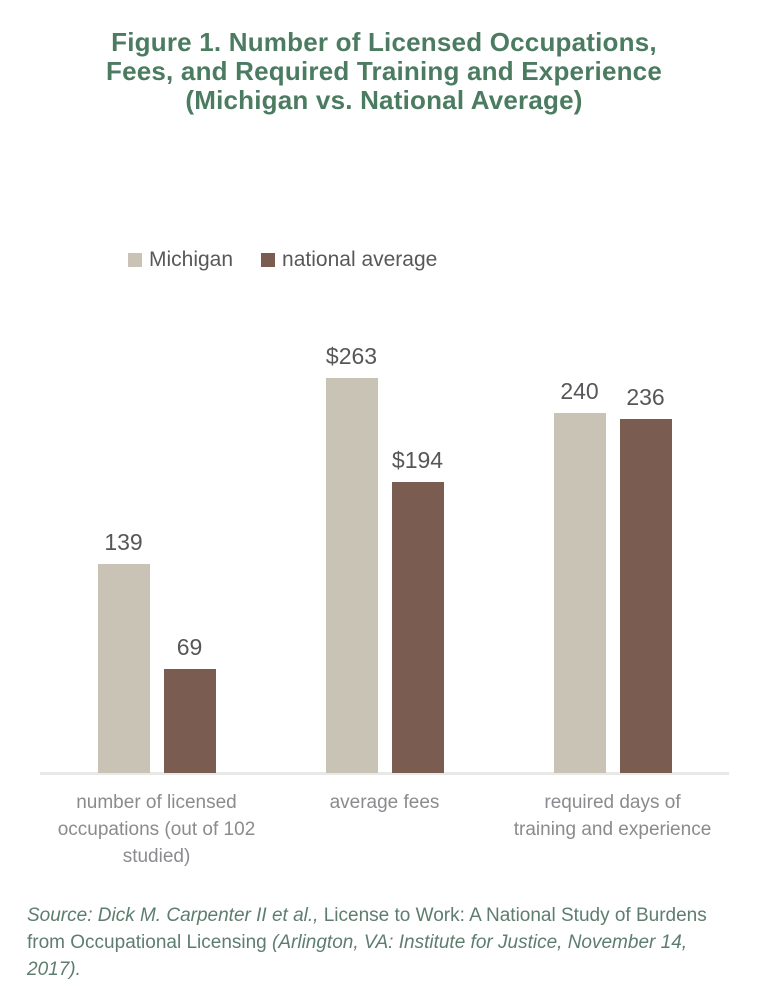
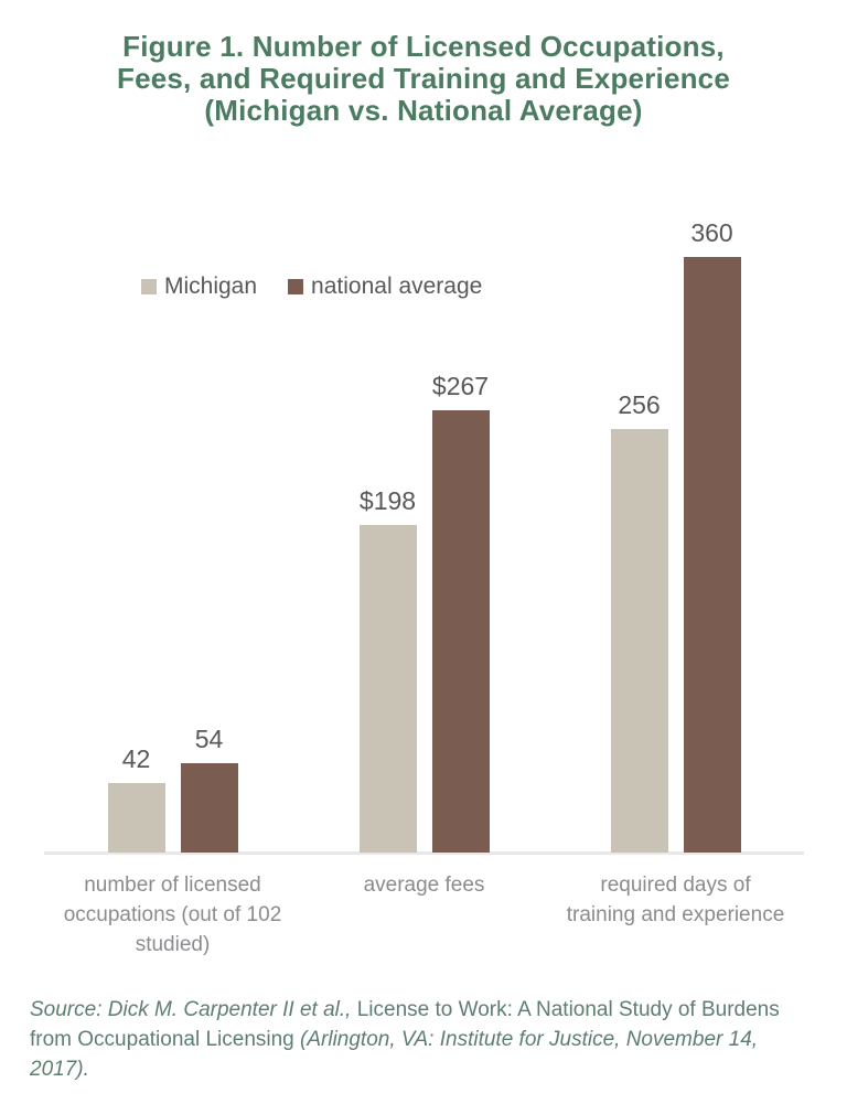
Michigan/number of licensed occupations (out of 102 studied): 139 -> 42
national average/number of licensed occupations (out of 102 studied): 69 -> 54
Michigan/average fees: $263 -> $198
national average/average fees: $194 -> $267
Michigan/required days of training and experience: 240 -> 256
national average/required days of training and experience: 236 -> 360
